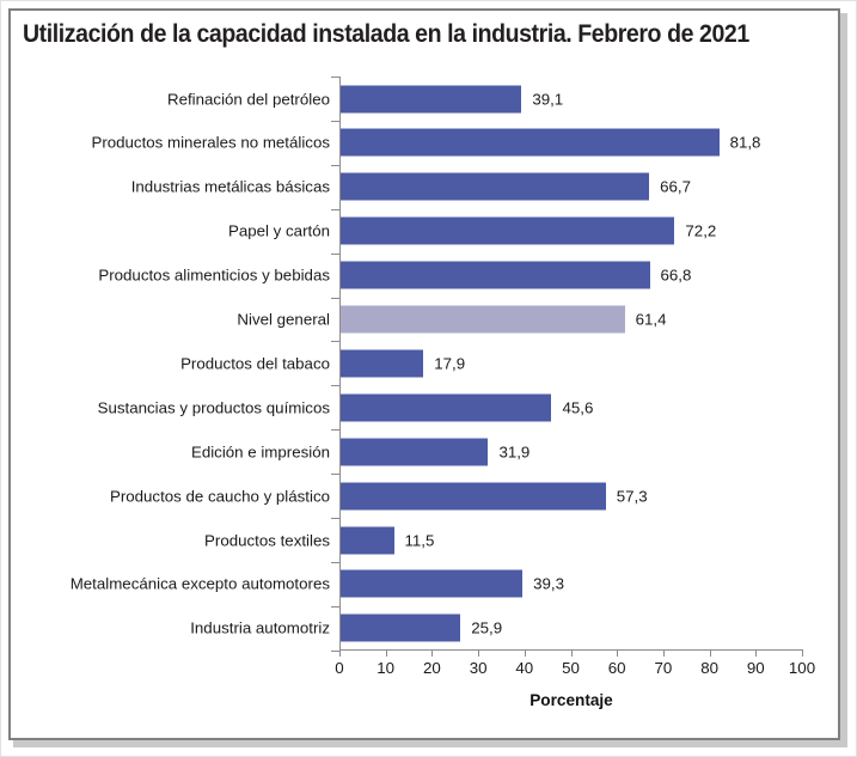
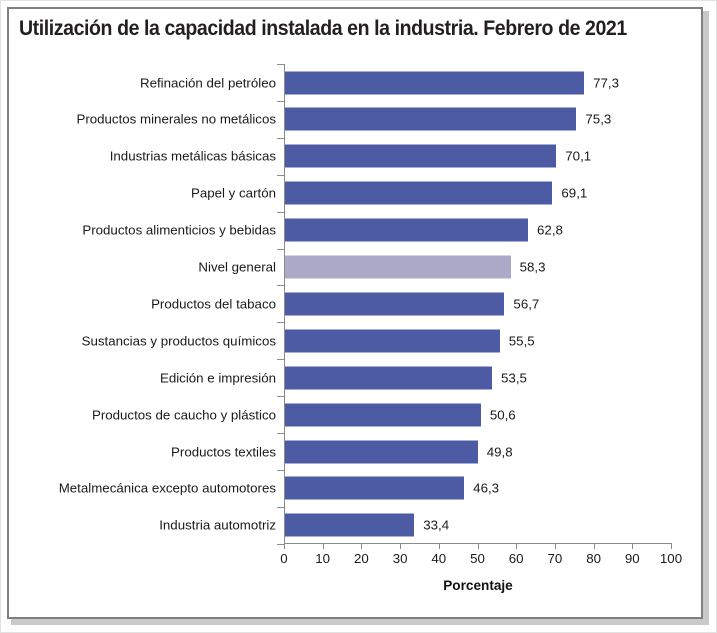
Refinación del petróleo: 39,1 -> 77,3
Productos minerales no metálicos: 81,8 -> 75,3
Industrias metálicas básicas: 66,7 -> 70,1
Papel y cartón: 72,2 -> 69,1
Productos alimenticios y bebidas: 66,8 -> 62,8
Nivel general: 61,4 -> 58,3
Productos del tabaco: 17,9 -> 56,7
Sustancias y productos químicos: 45,6 -> 55,5
Edición e impresión: 31,9 -> 53,5
Productos de caucho y plástico: 57,3 -> 50,6
Productos textiles: 11,5 -> 49,8
Metalmecánica excepto automotores: 39,3 -> 46,3
Industria automotriz: 25,9 -> 33,4
